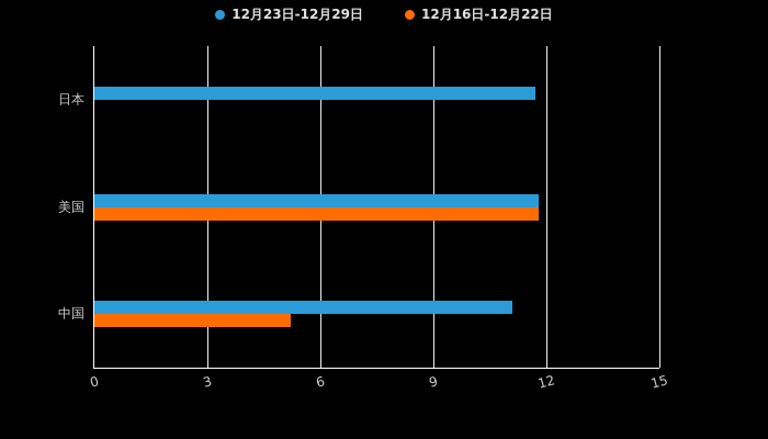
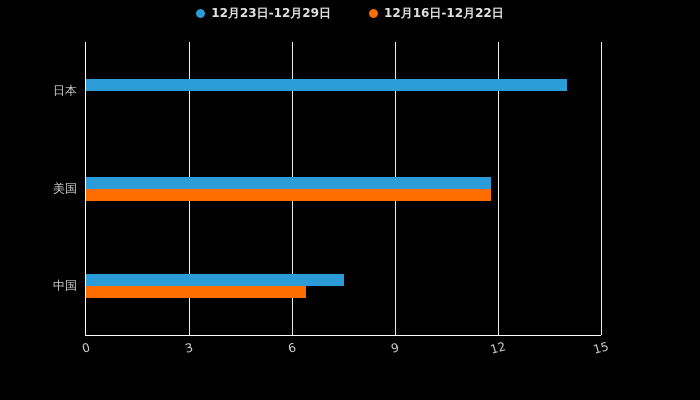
12月23日-12月29日/日本: 11.7 -> 14.0
12月23日-12月29日/中国: 11.1 -> 7.5
12月16日-12月22日/中国: 5.2 -> 6.4
